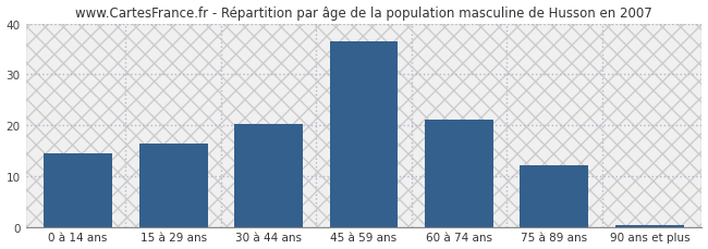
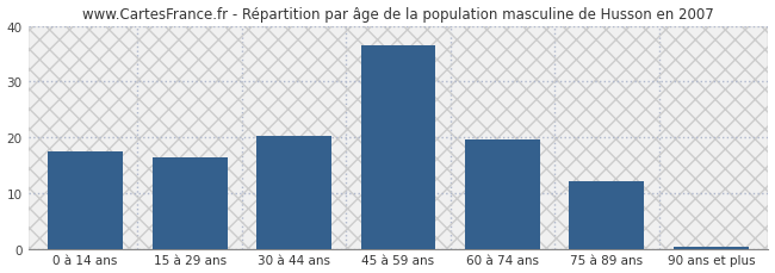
0 à 14 ans: 14.5 -> 17.5
60 à 74 ans: 21.1 -> 19.5
